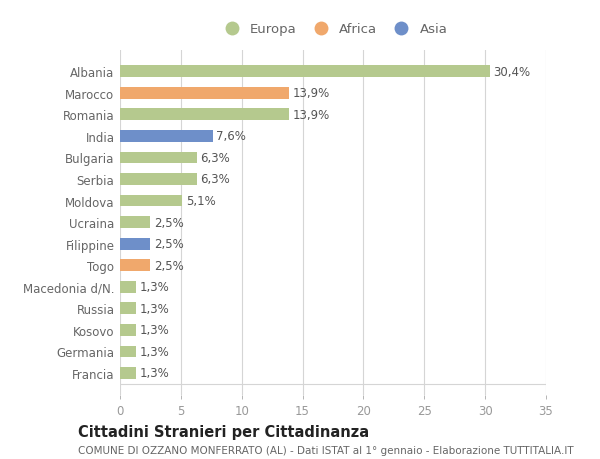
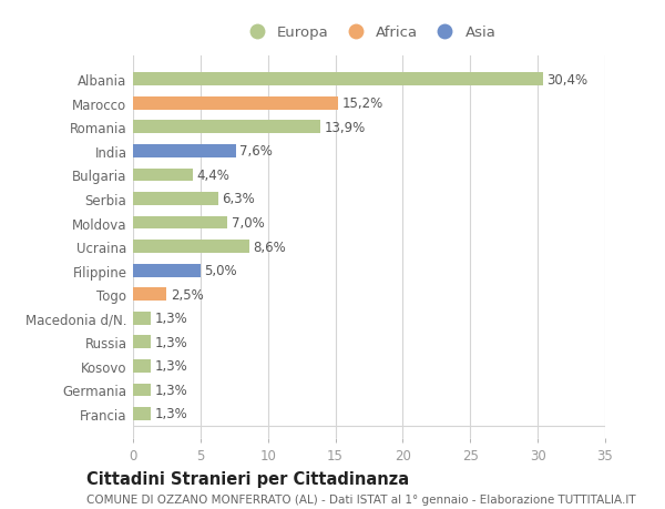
Marocco: 13,9% -> 15,2%
Bulgaria: 6,3% -> 4,4%
Moldova: 5,1% -> 7,0%
Ucraina: 2,5% -> 8,6%
Filippine: 2,5% -> 5,0%
